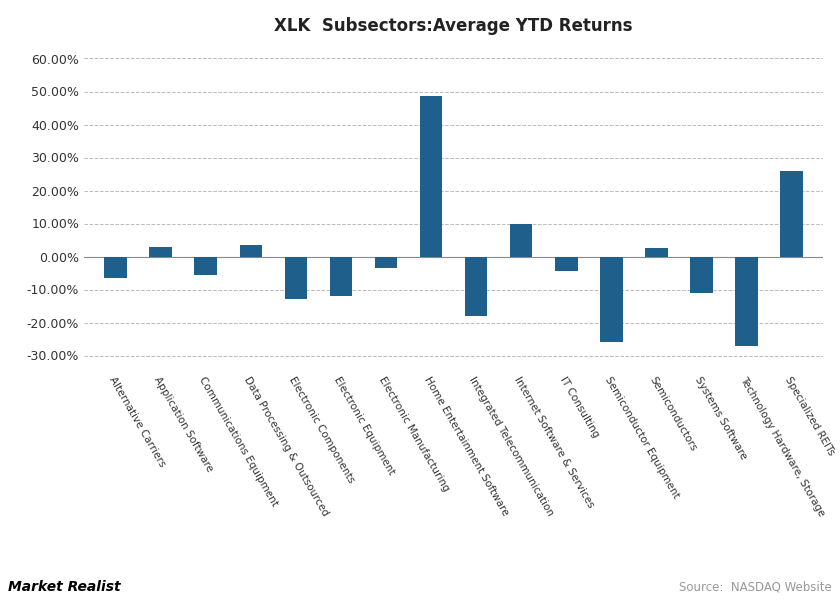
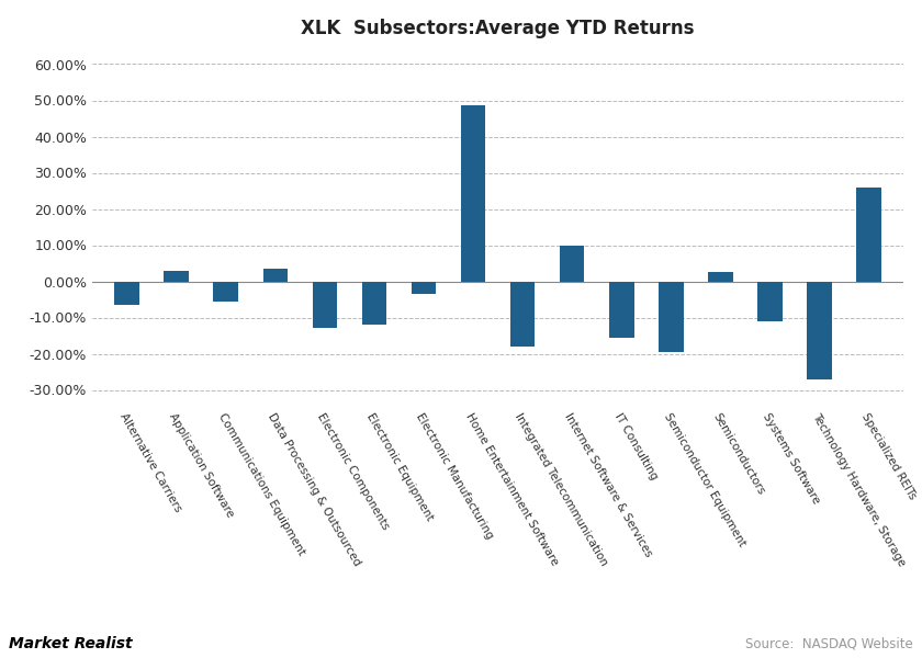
IT Consulting: -4.5% -> -15.5%
Semiconductor Equipment: -26.0% -> -19.5%
